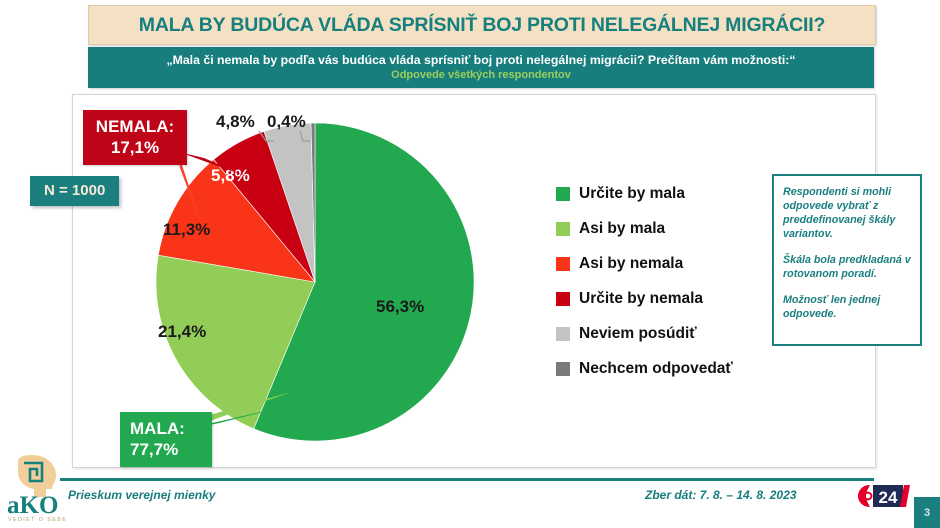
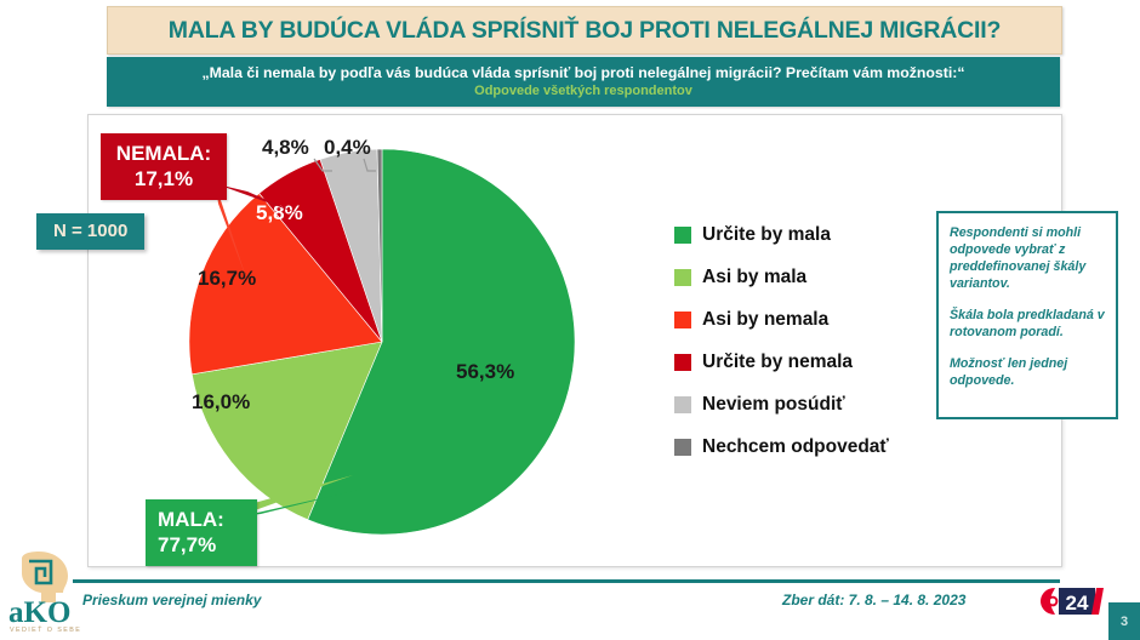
Asi by mala: 21,4% -> 16,0%
Asi by nemala: 11,3% -> 16,7%
